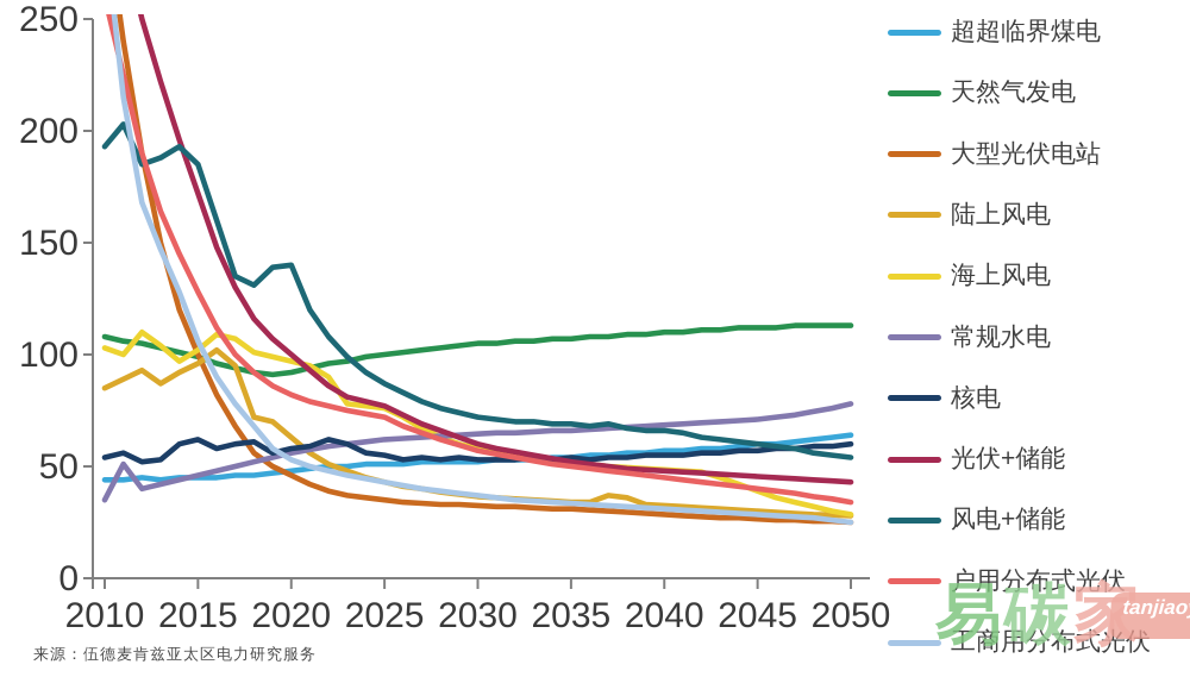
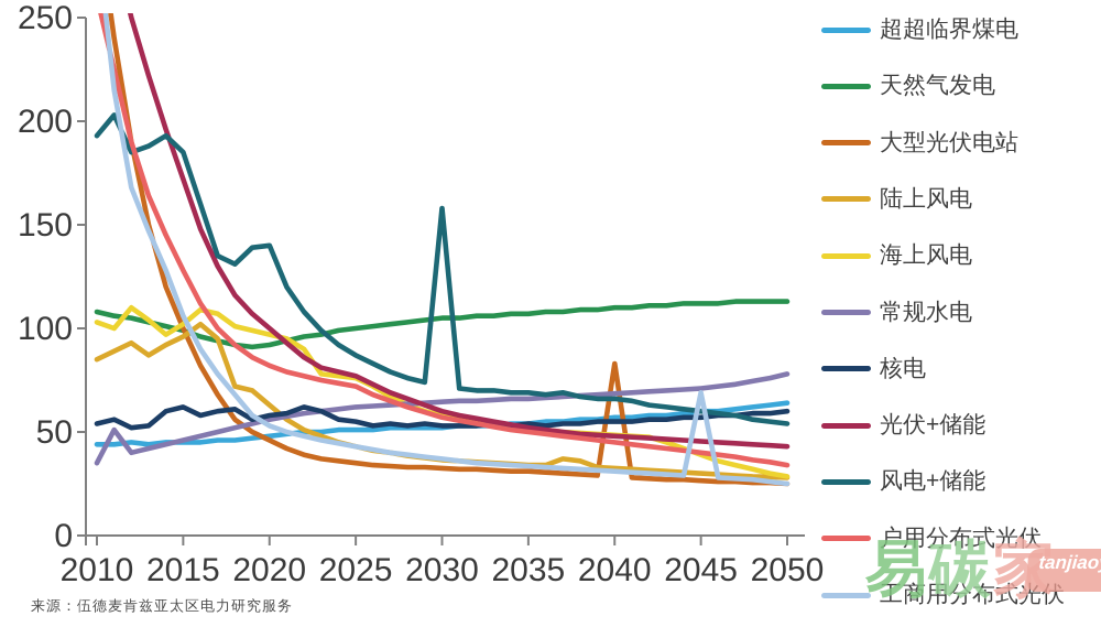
风电+储能/2030: 72 -> 158
大型光伏电站/2040: 28 -> 83
工商用分布式光伏/2045: 28 -> 69
